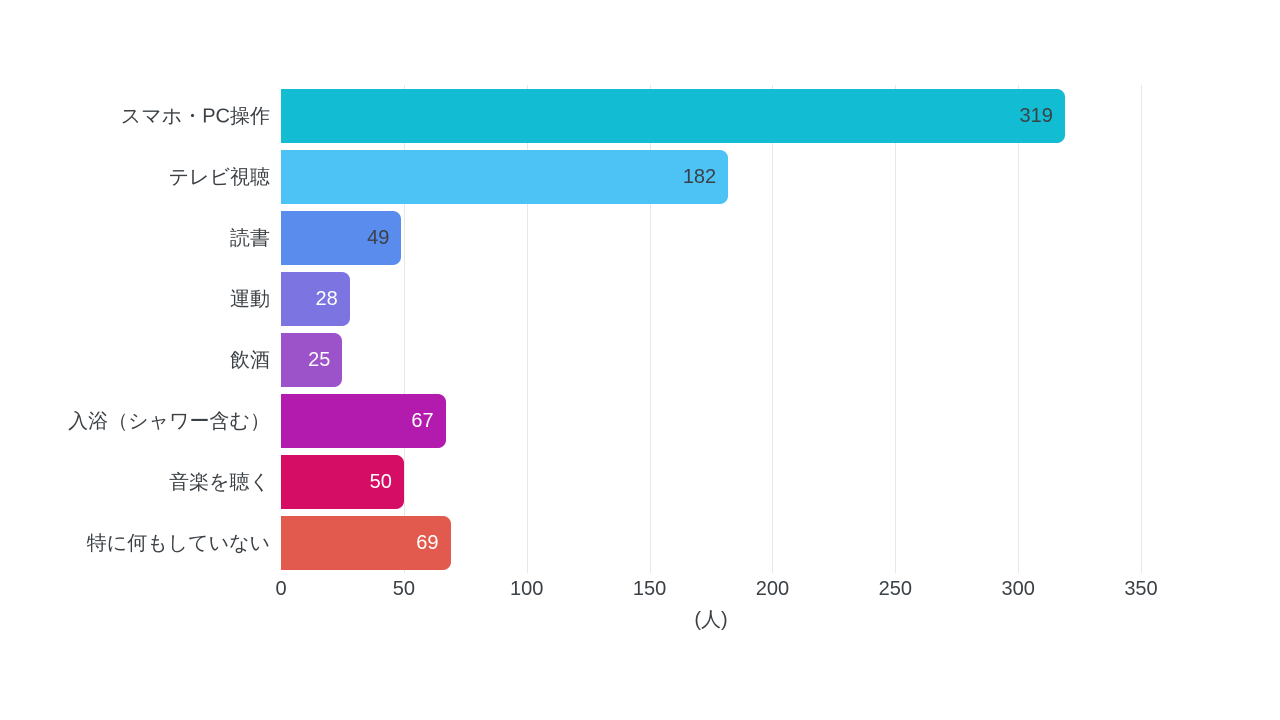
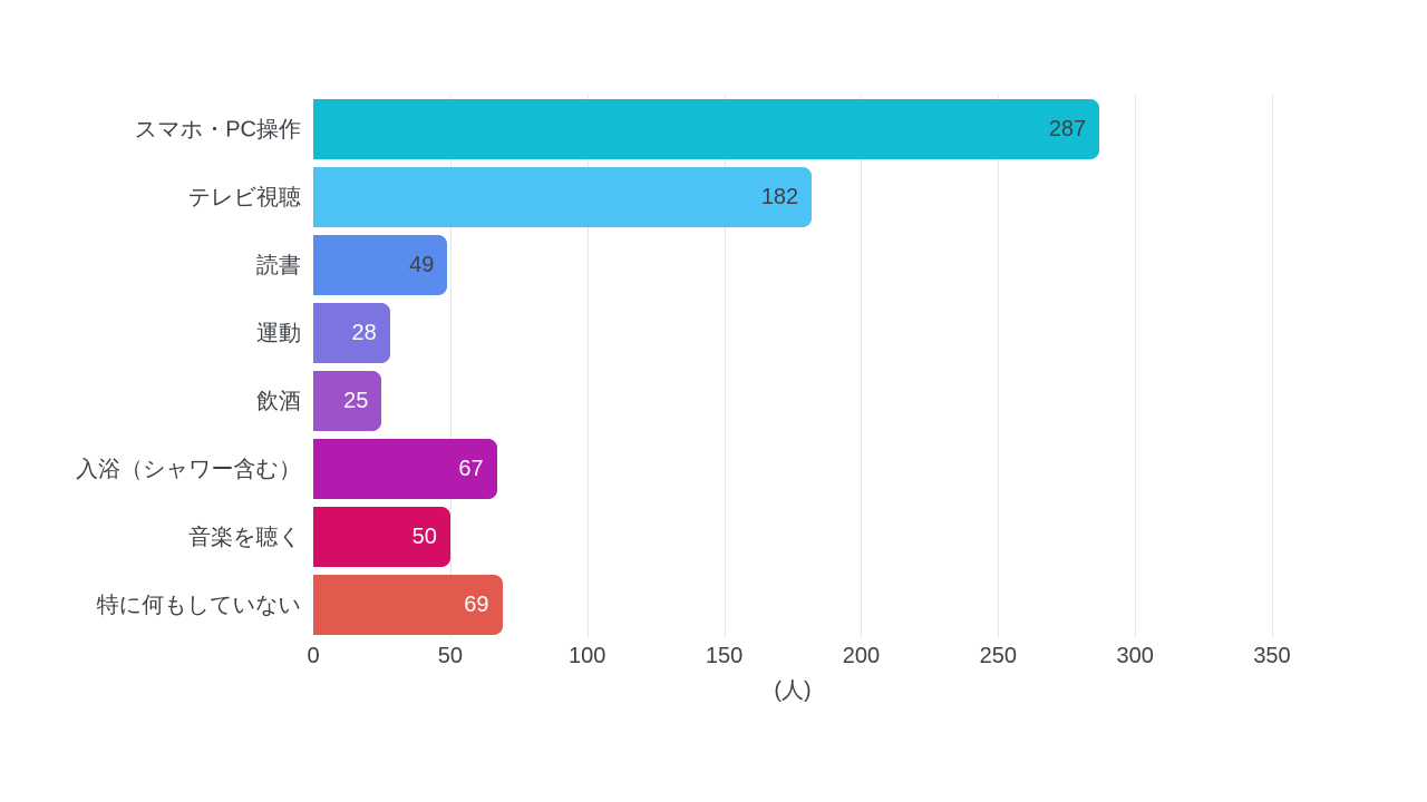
スマホ・PC操作: 319 -> 287
